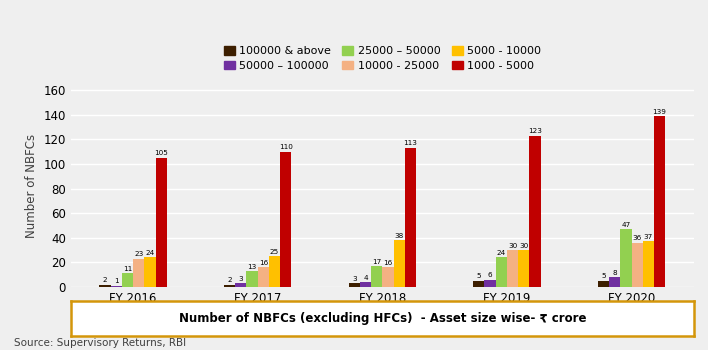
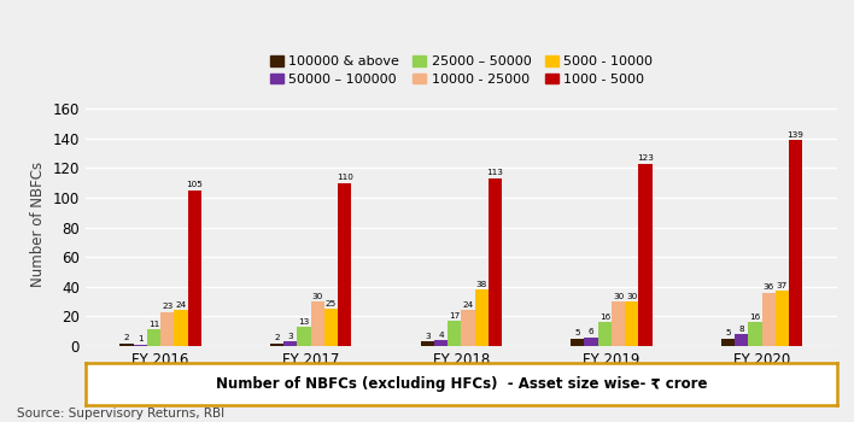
10000 - 25000/FY 2017: 16 -> 30
10000 - 25000/FY 2018: 16 -> 24
25000 – 50000/FY 2019: 24 -> 16
25000 – 50000/FY 2020: 47 -> 16
